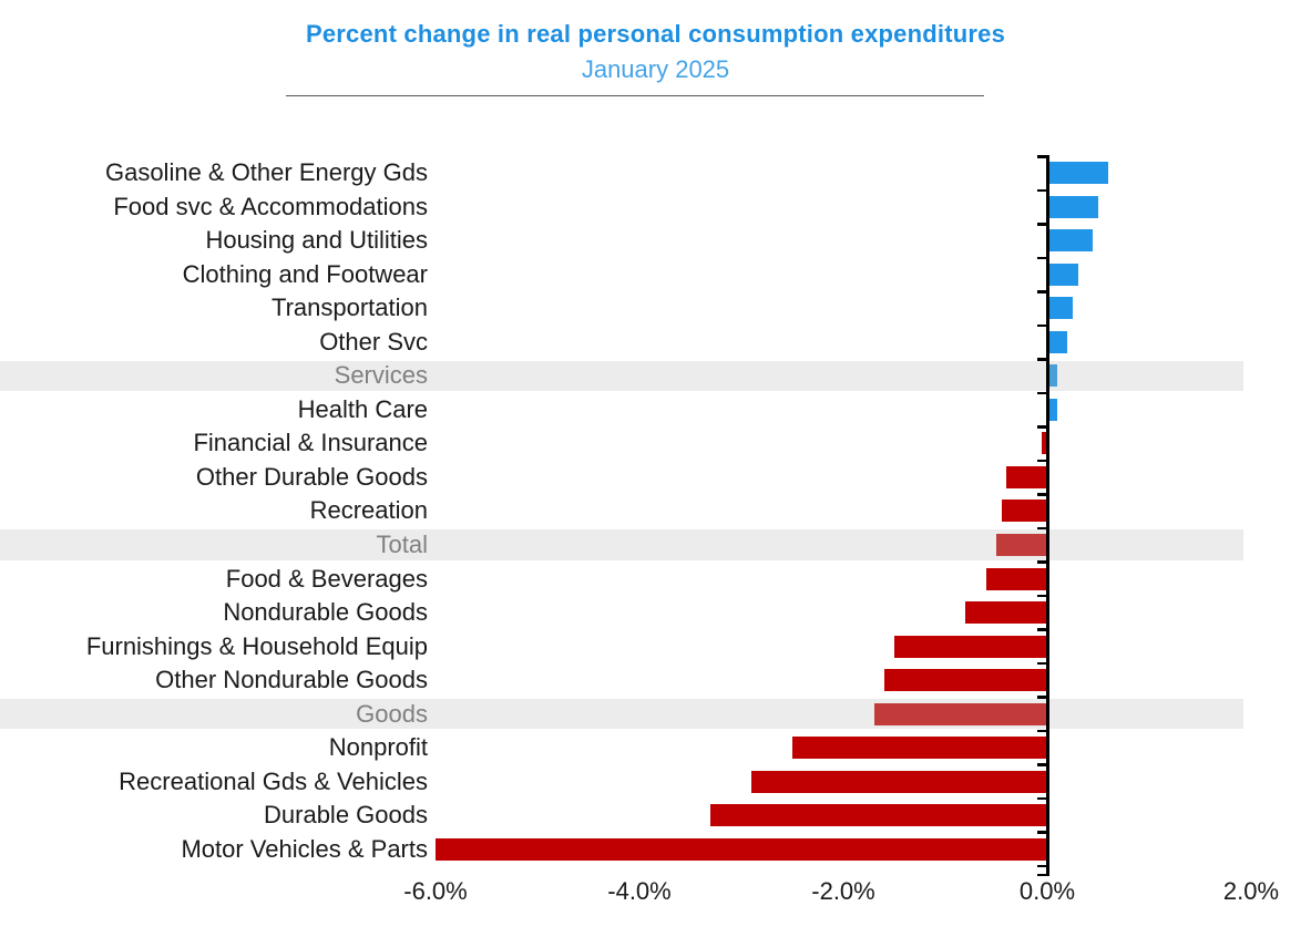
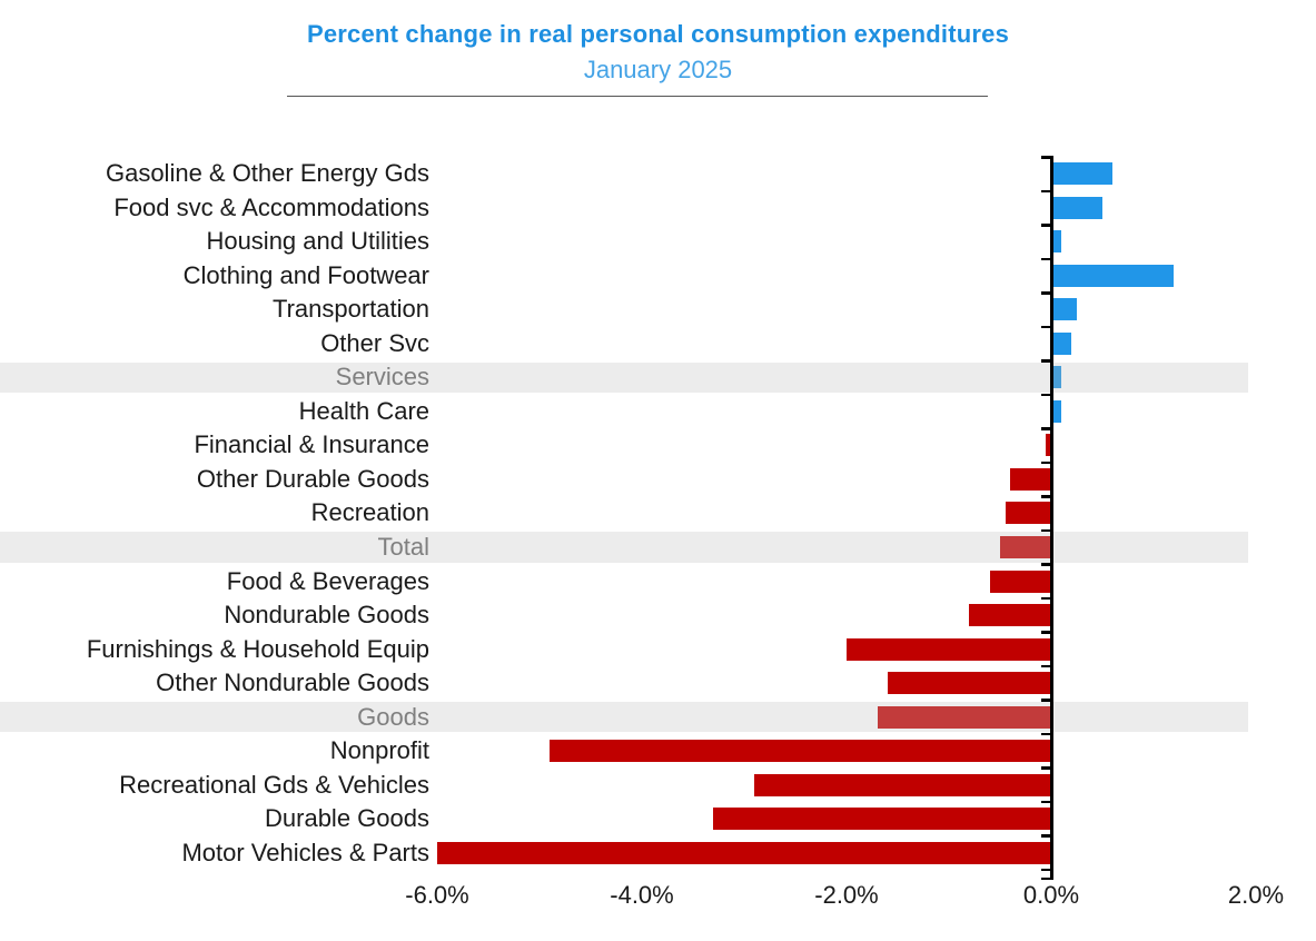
Housing and Utilities: 0.5% -> 0.1%
Clothing and Footwear: 0.3% -> 1.2%
Furnishings & Household Equip: -1.5% -> -2.0%
Nonprofit: -2.5% -> -4.9%
